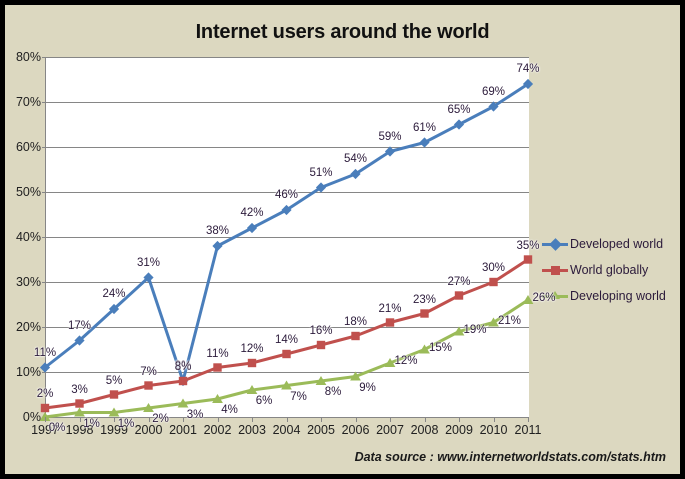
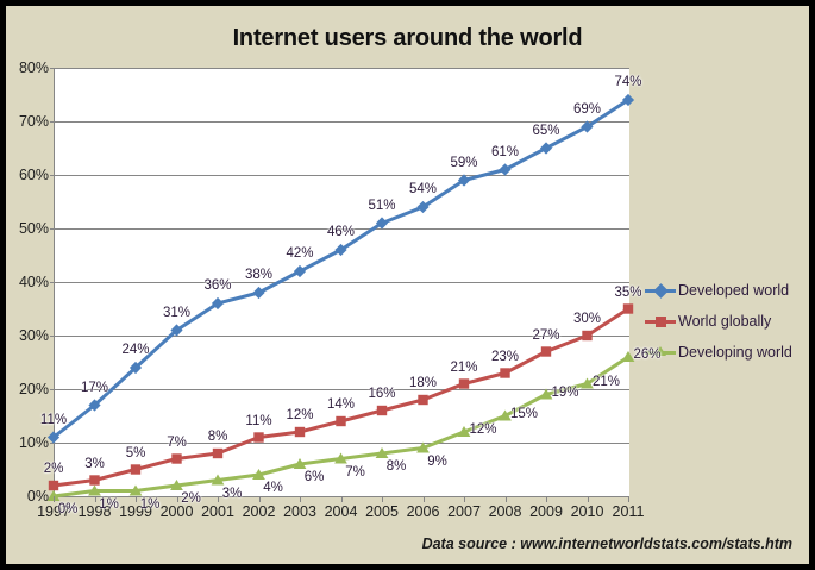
Developed world/2001: 8% -> 36%
